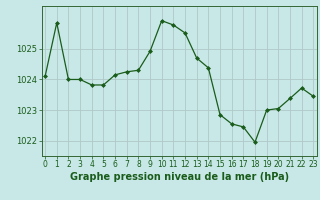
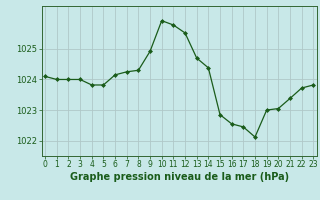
1: 1025.85 -> 1024.00
18: 1021.95 -> 1022.12
23: 1023.45 -> 1023.82
